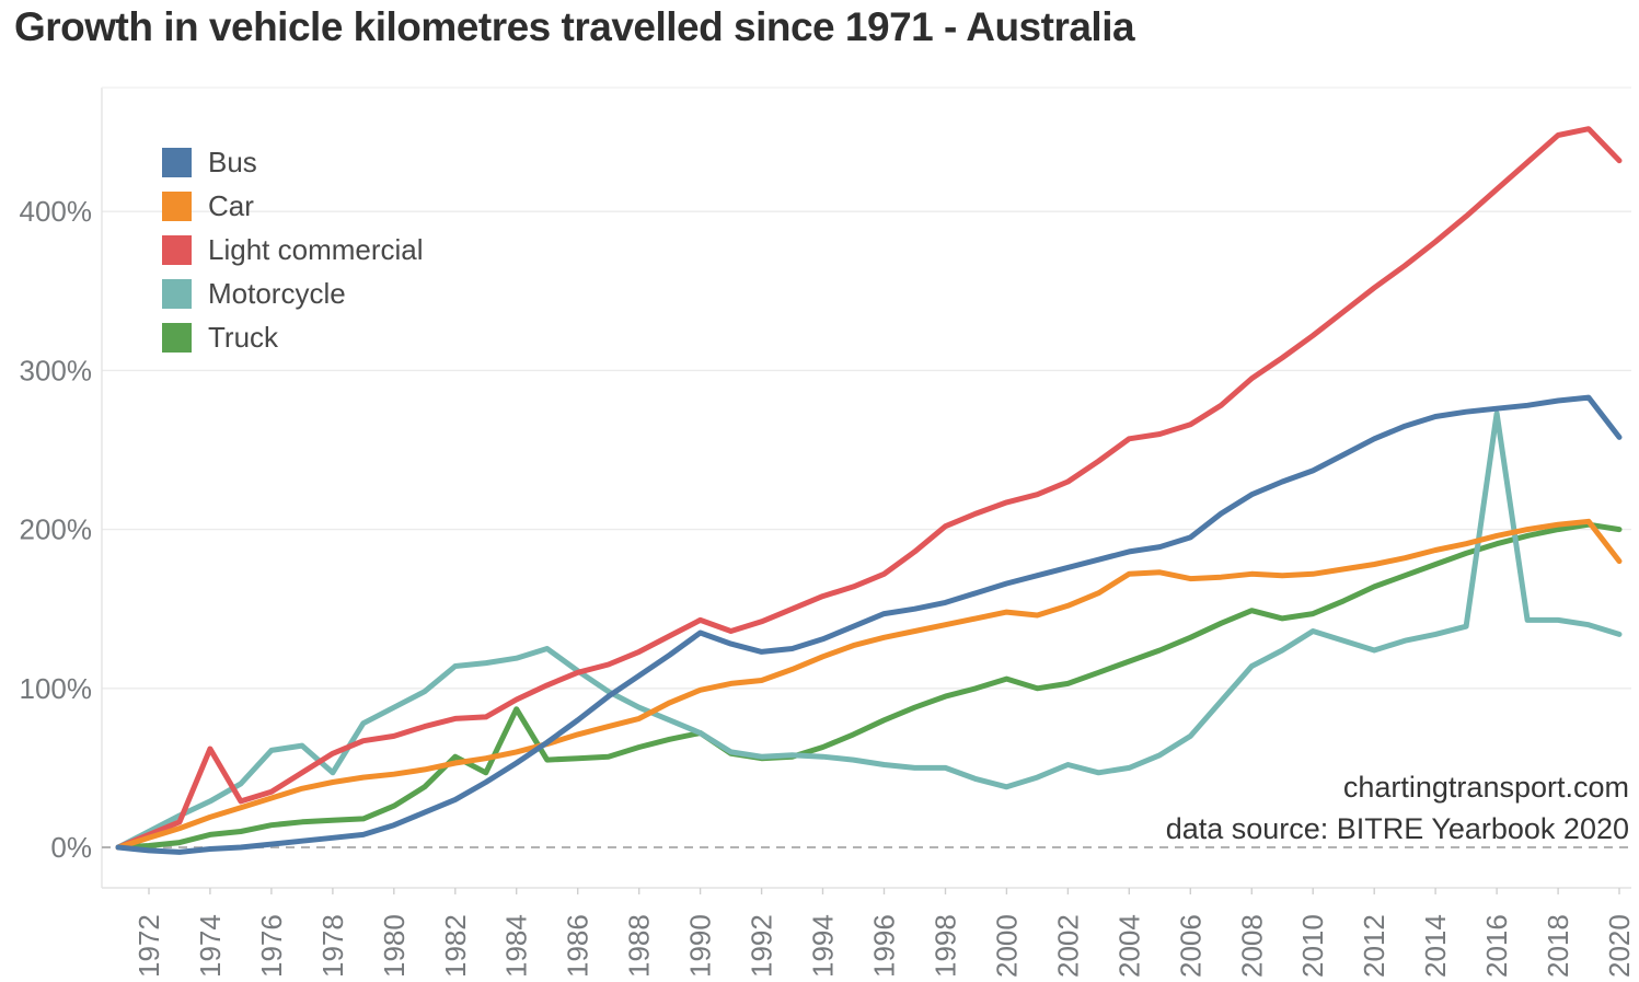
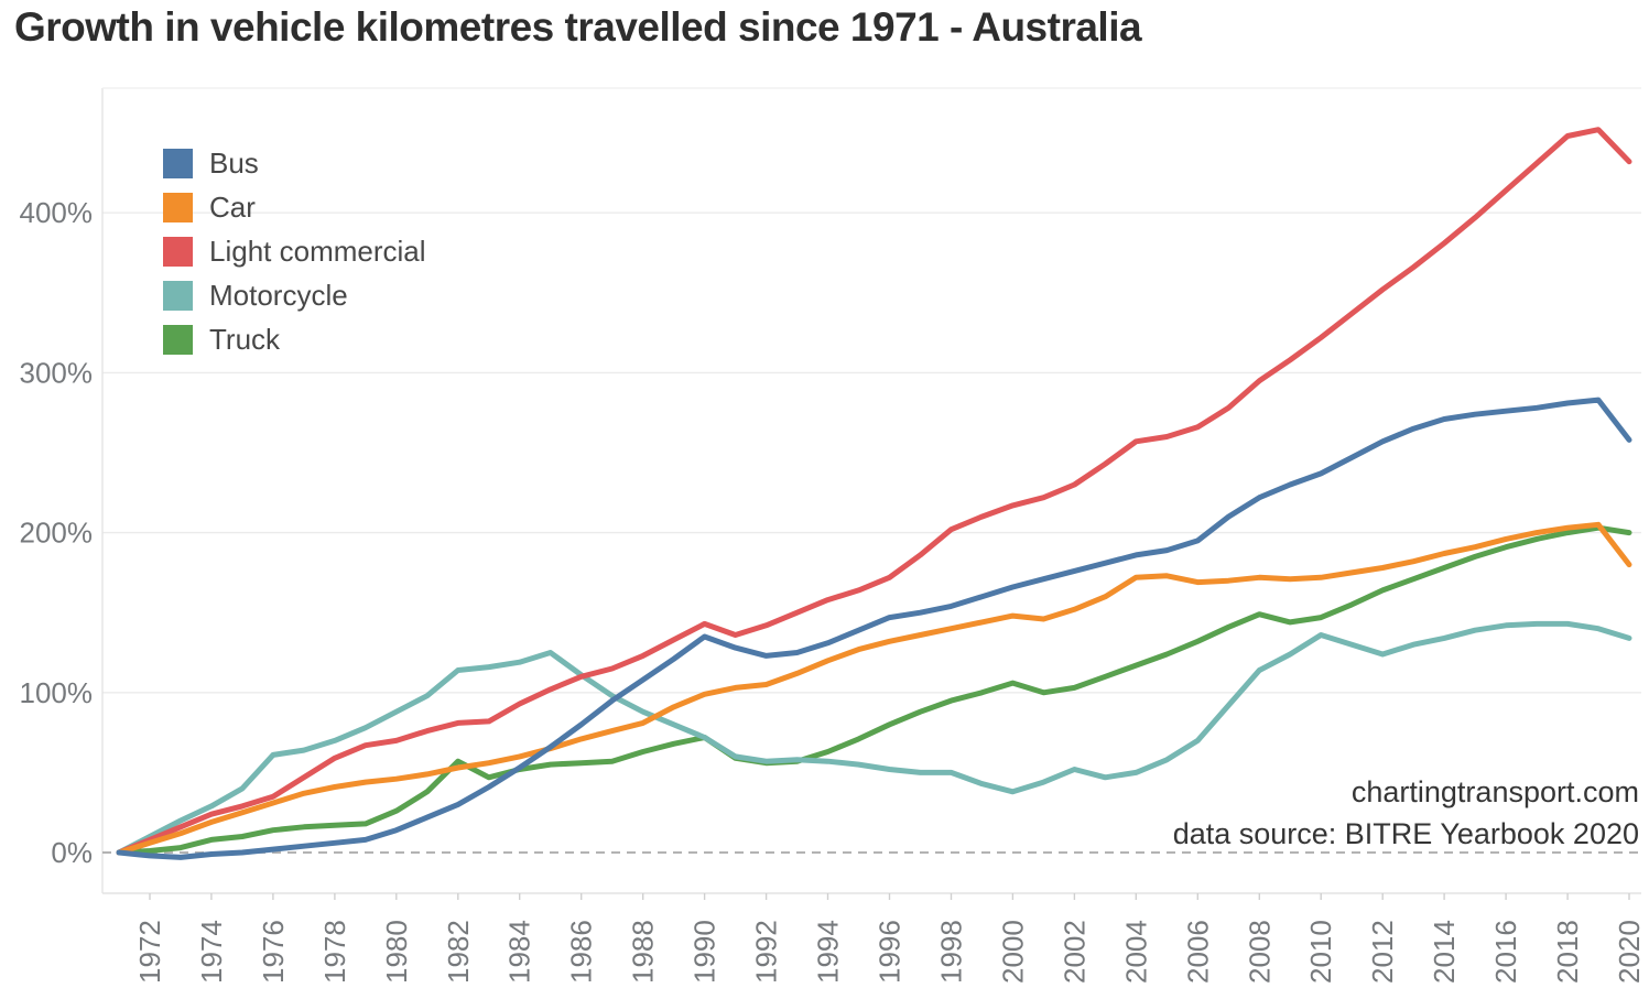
Light commercial/1974: 62% -> 24%
Motorcycle/1978: 47% -> 70%
Truck/1984: 87% -> 52%
Motorcycle/2016: 273% -> 142%
